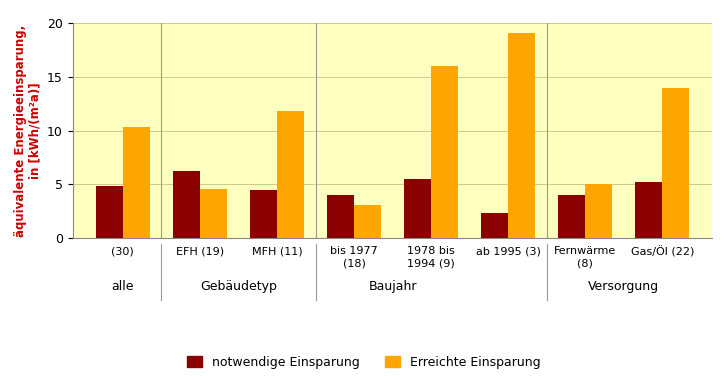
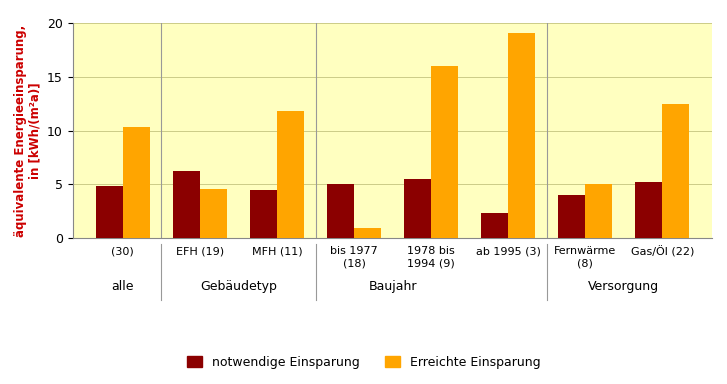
notwendige Einsparung/bis 1977 (18): 4.0 -> 5.0
Erreichte Einsparung/bis 1977 (18): 3.1 -> 0.9
Erreichte Einsparung/Gas/Öl (22): 14.0 -> 12.5
